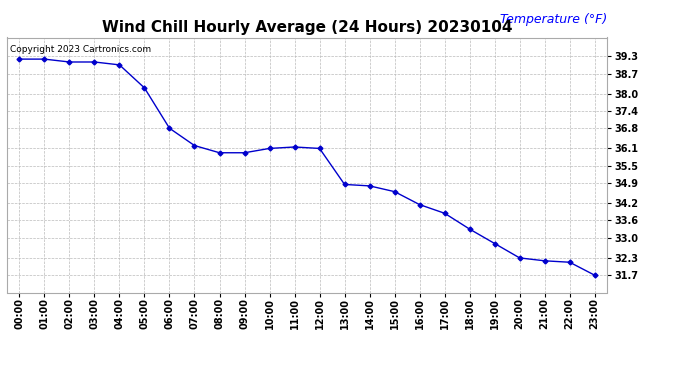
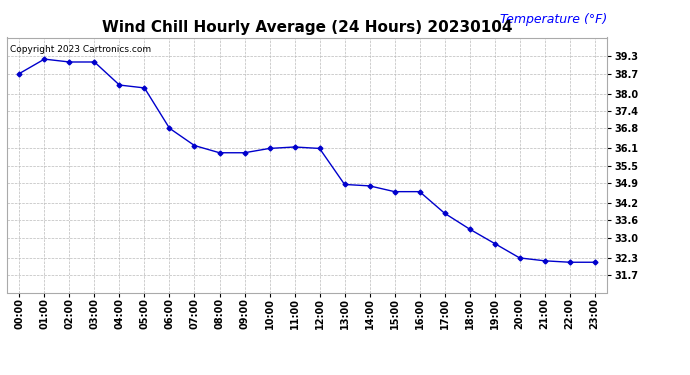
00:00: 39.20 -> 38.70
04:00: 39.00 -> 38.30
16:00: 34.15 -> 34.60
23:00: 31.70 -> 32.15
